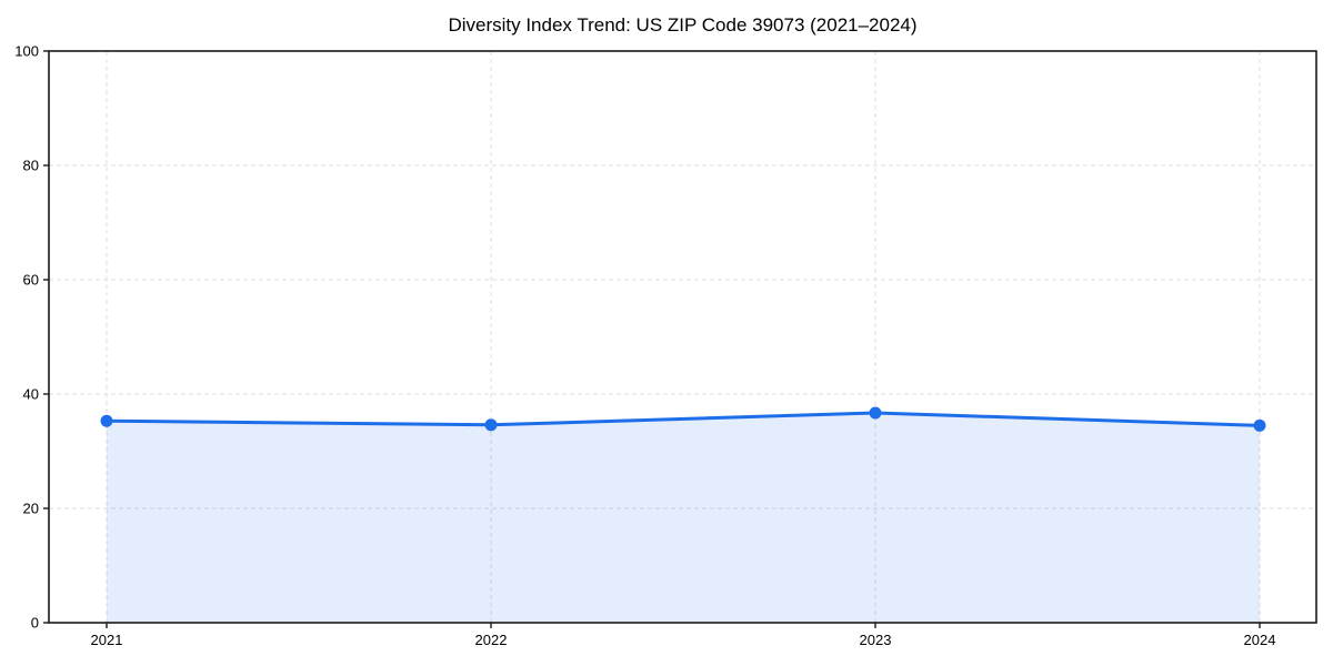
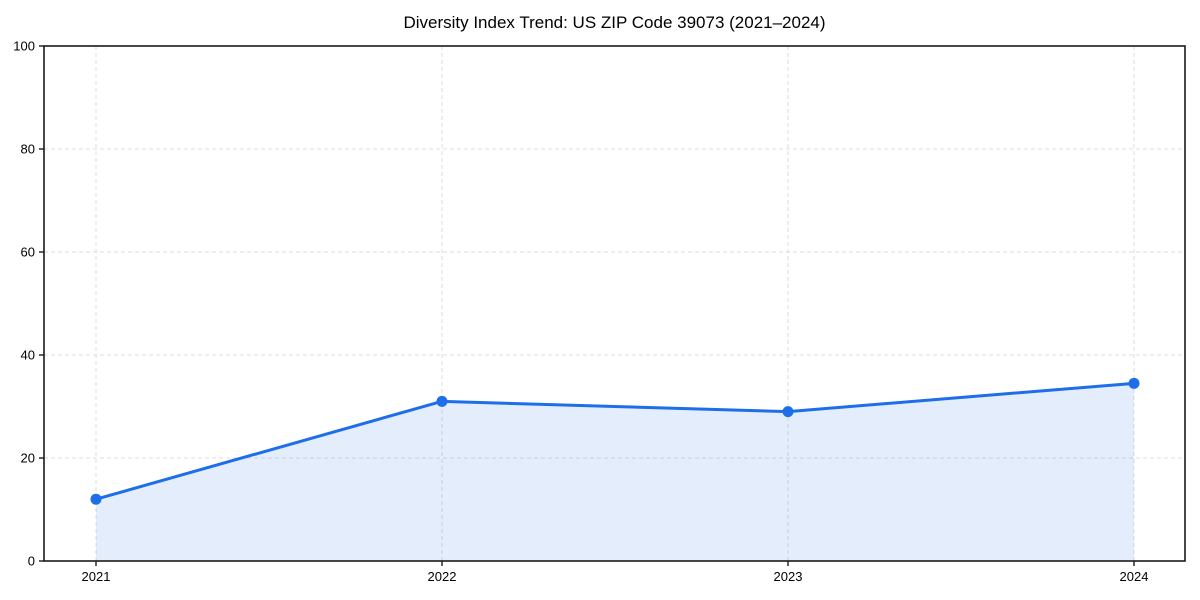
2021: 35 -> 12
2022: 35 -> 31
2023: 37 -> 29
